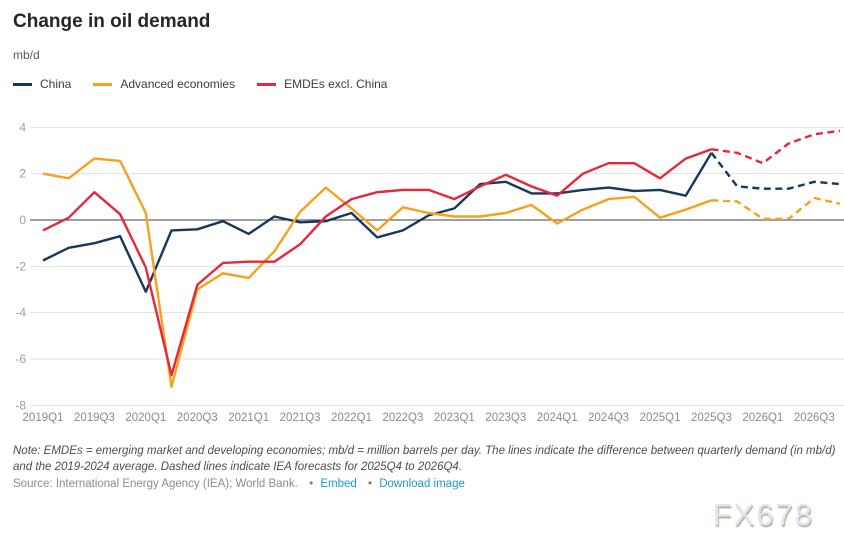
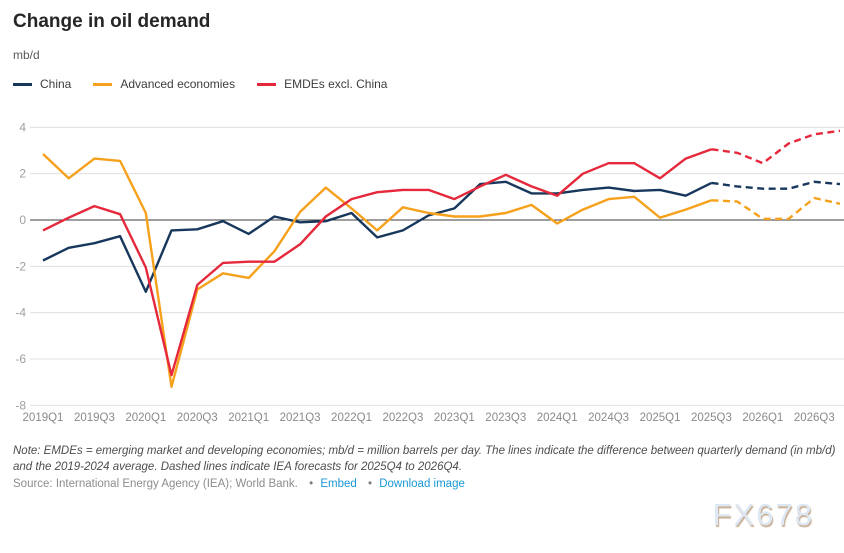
Advanced economies/2019Q1: 2.0 -> 2.9
EMDEs excl. China/2019Q3: 1.2 -> 0.6
China/2025Q3: 2.9 -> 1.6
